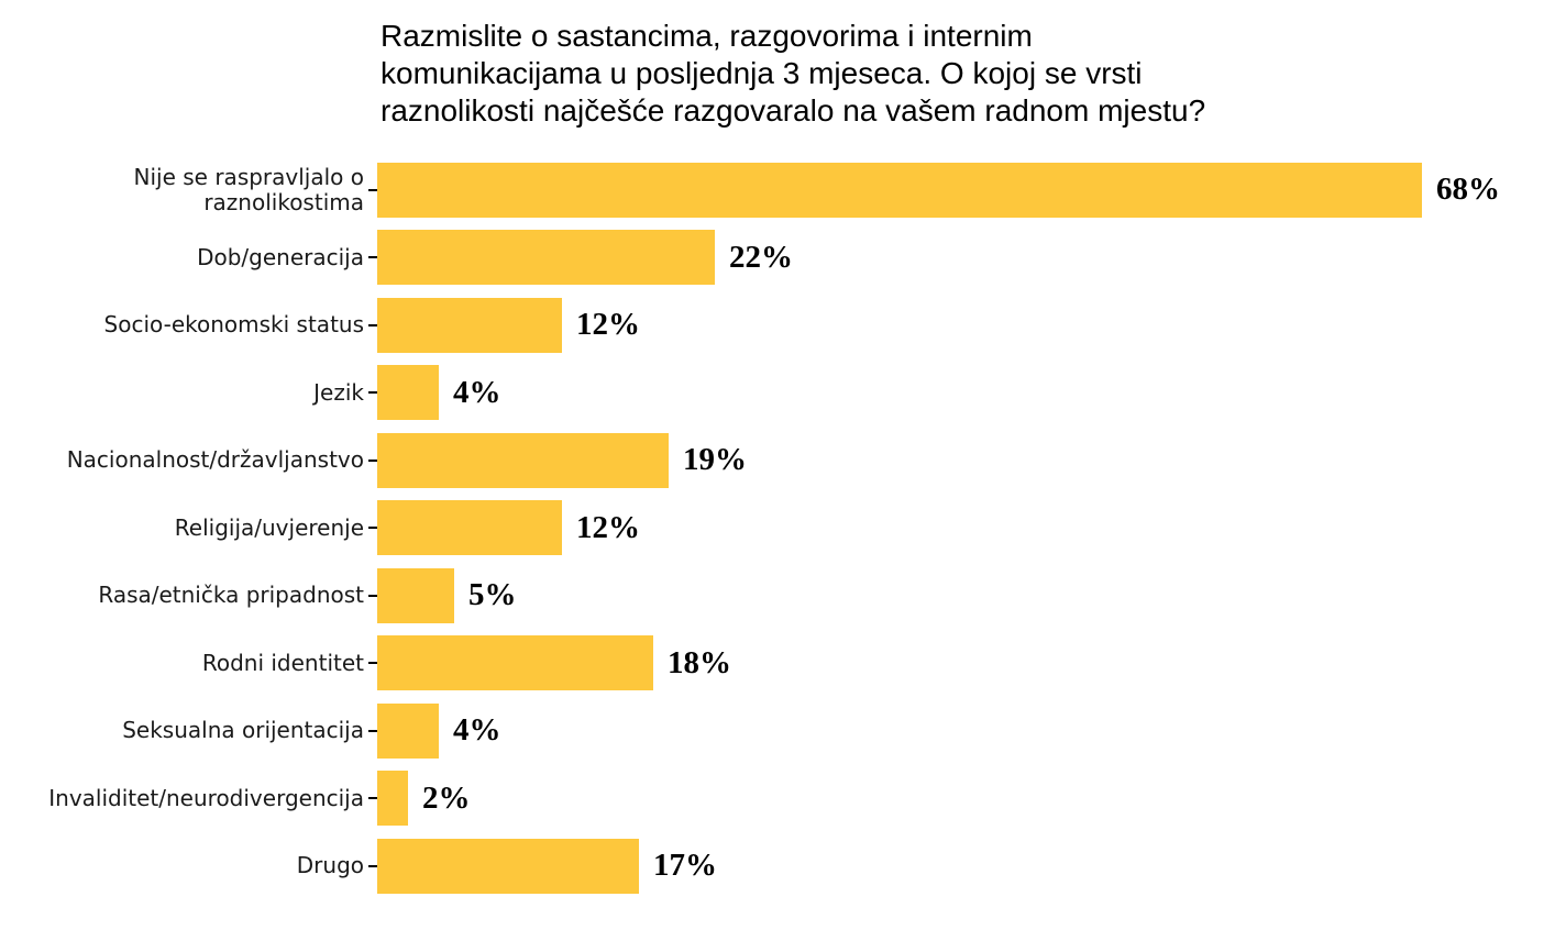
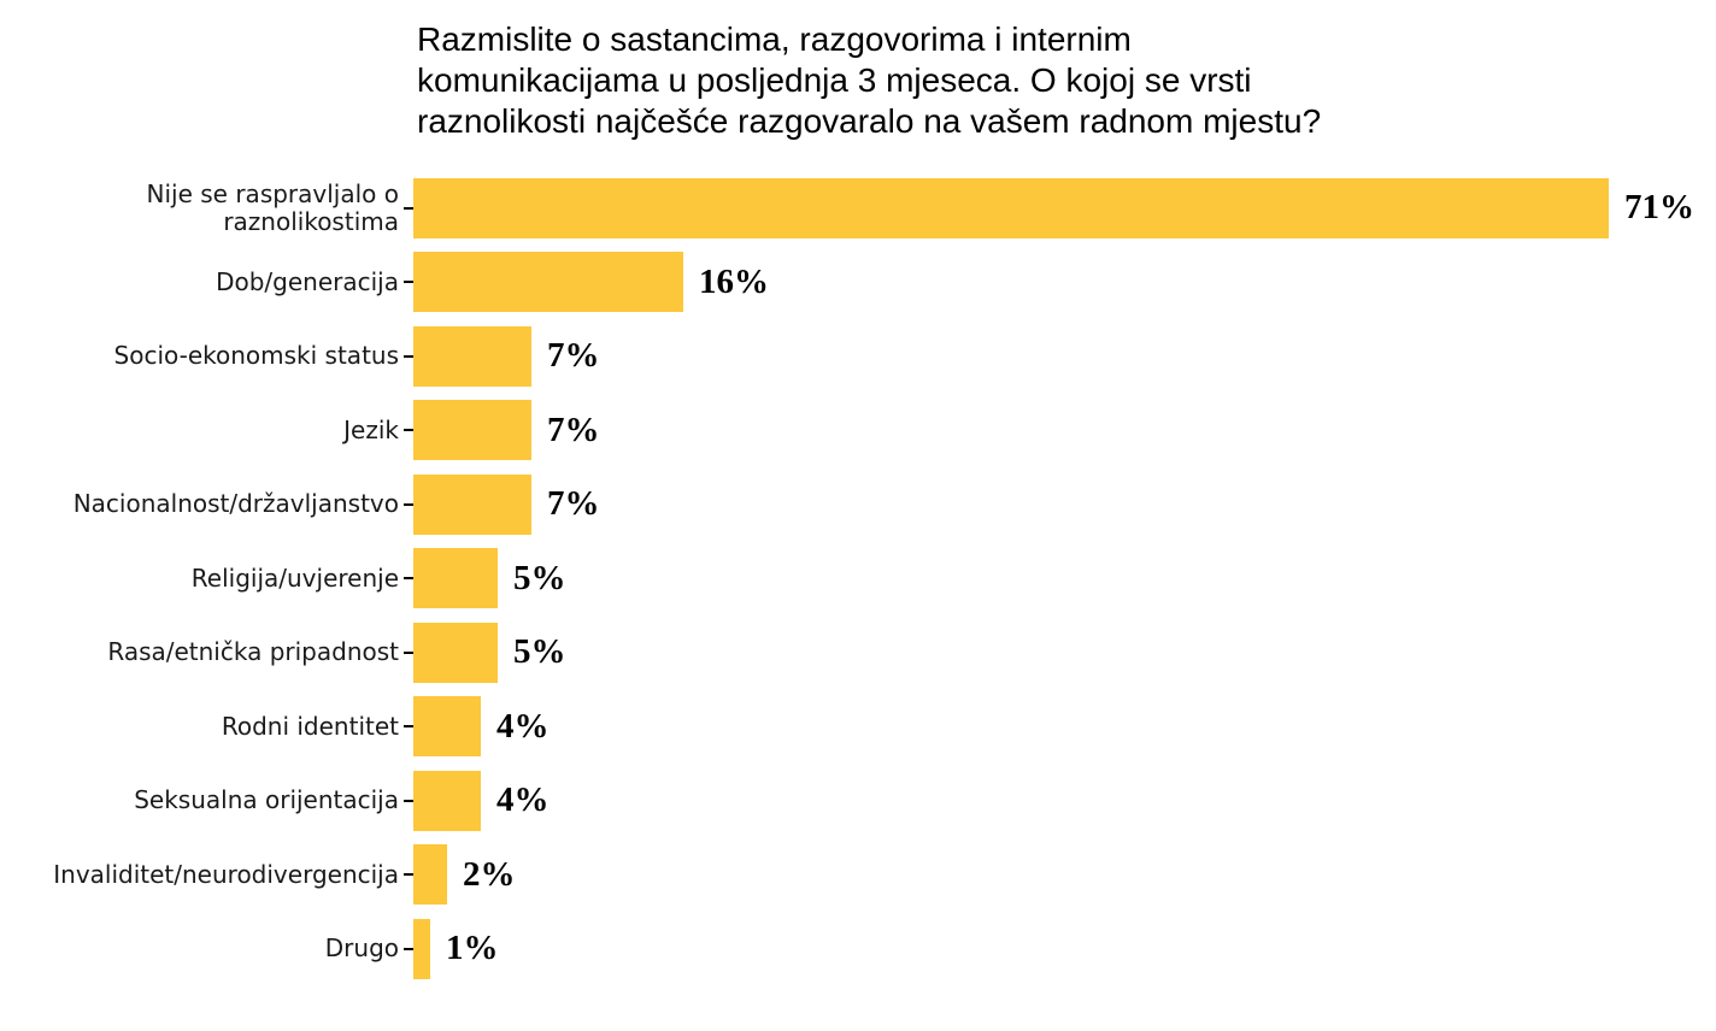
Nije se raspravljalo o raznolikostima: 68% -> 71%
Dob/generacija: 22% -> 16%
Socio-ekonomski status: 12% -> 7%
Jezik: 4% -> 7%
Nacionalnost/državljanstvo: 19% -> 7%
Religija/uvjerenje: 12% -> 5%
Rodni identitet: 18% -> 4%
Drugo: 17% -> 1%
